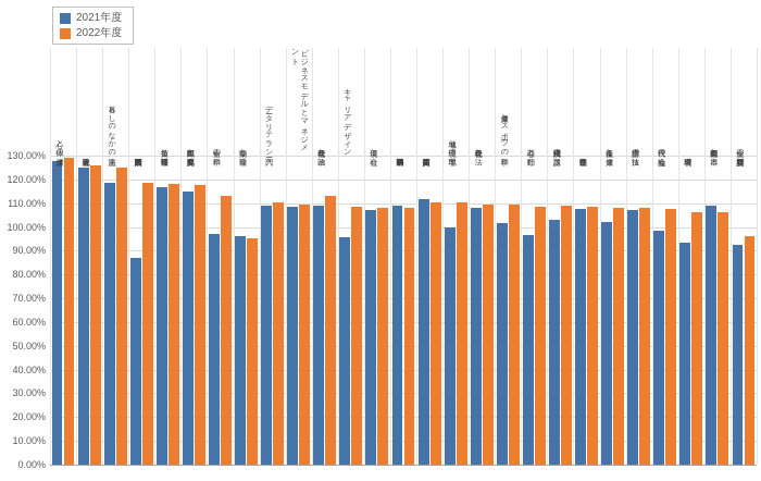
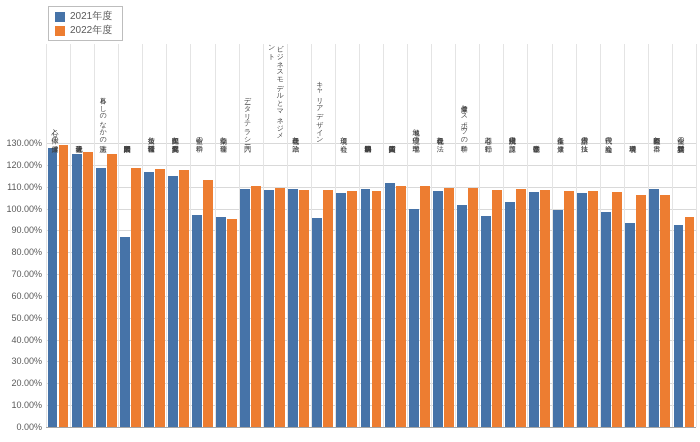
2022年度/現代社会と政治: 113% -> 108%
2021年度/食生活と健康: 102% -> 100%
